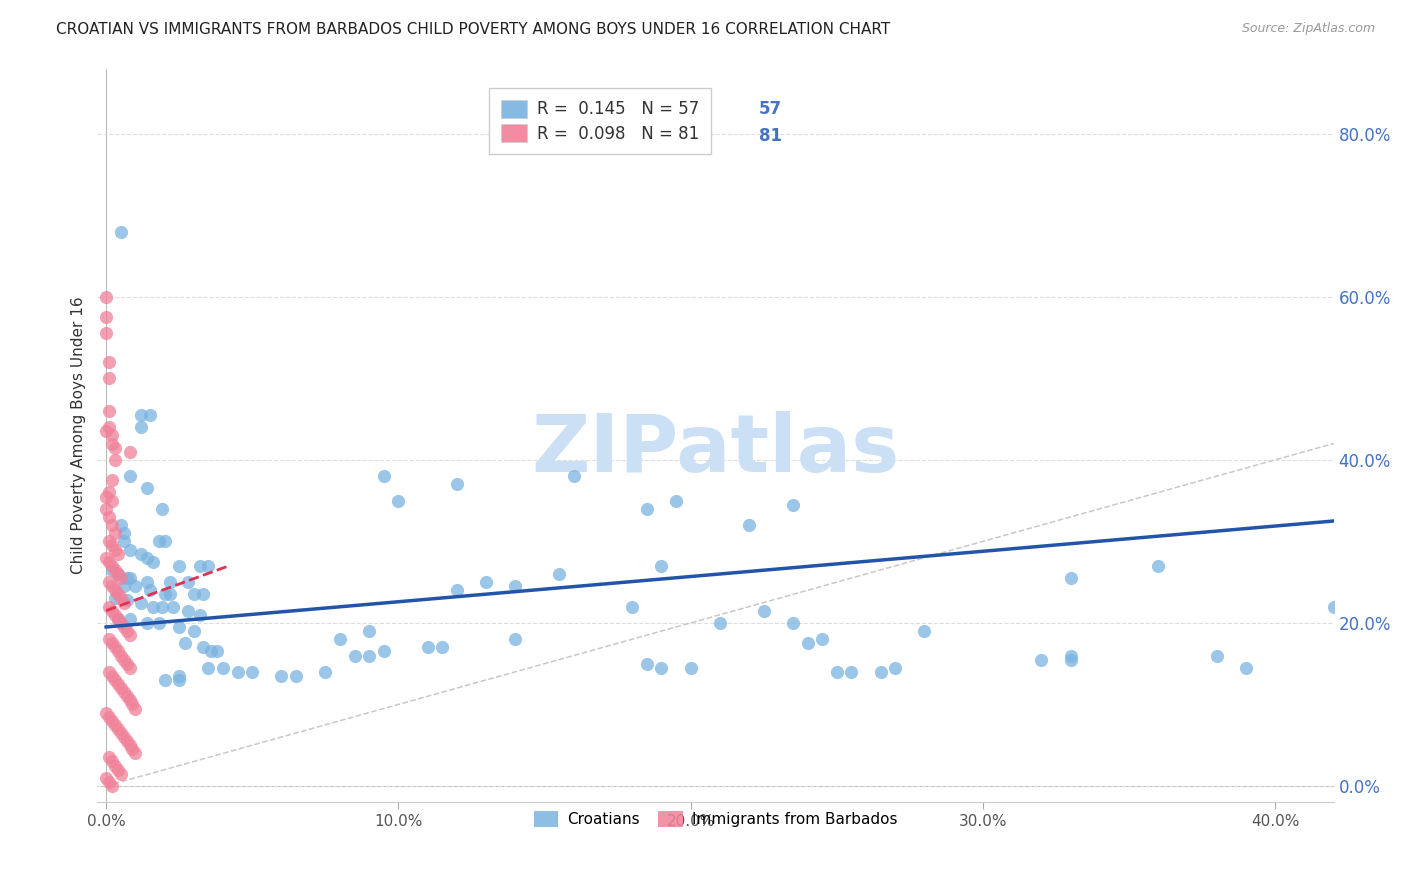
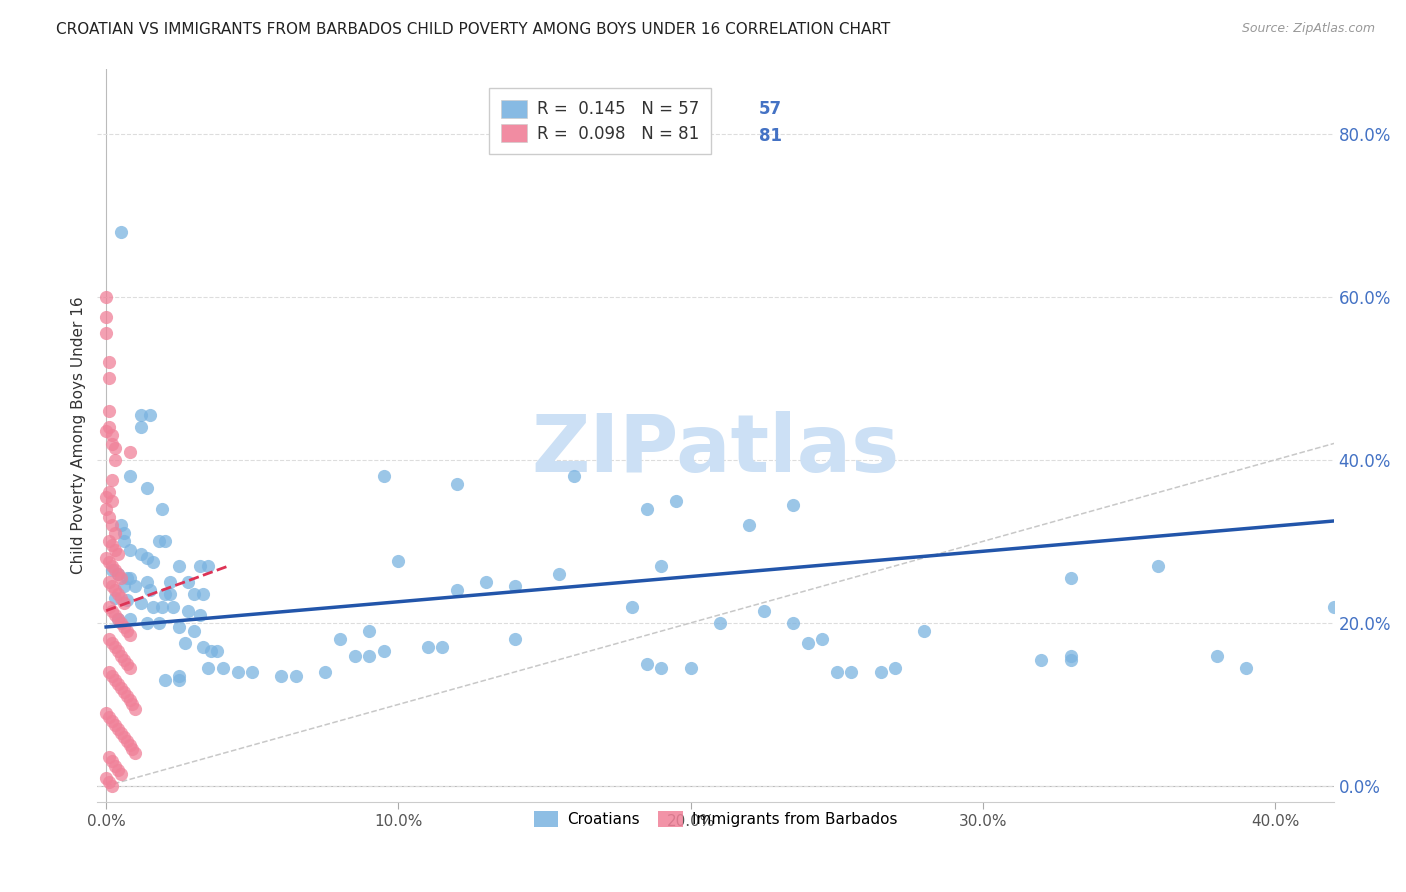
Croatians/10.0%: 35.0% -> 27.6%
